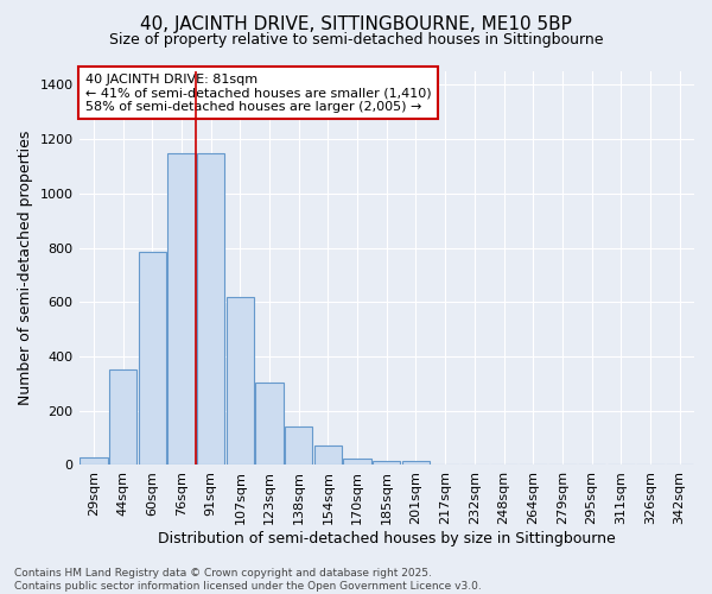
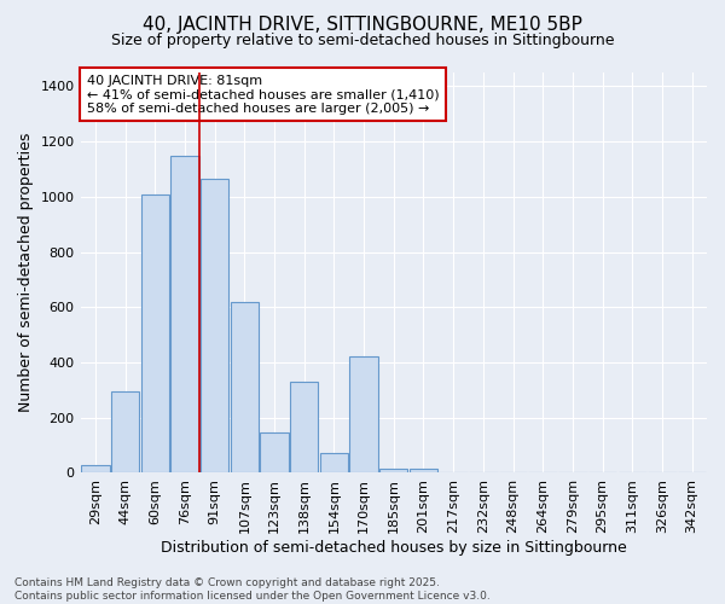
44sqm: 350 -> 295
60sqm: 785 -> 1010
91sqm: 1150 -> 1065
123sqm: 305 -> 145
138sqm: 140 -> 330
170sqm: 25 -> 420
